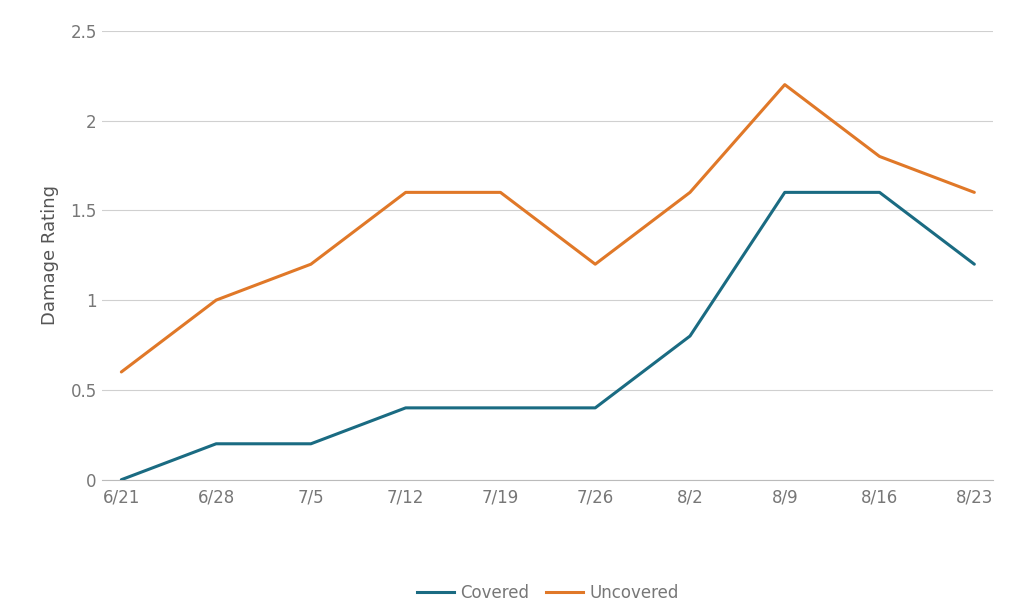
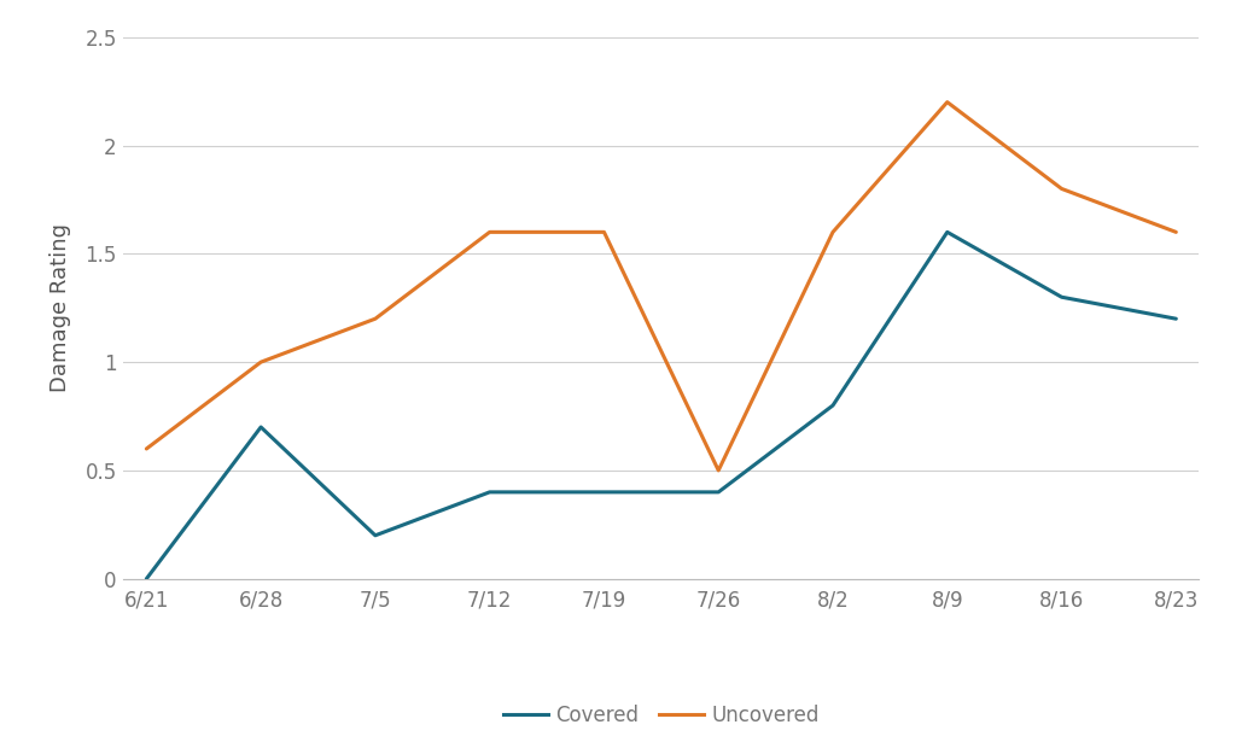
Covered/6/28: 0.2 -> 0.7
Uncovered/7/26: 1.2 -> 0.5
Covered/8/16: 1.6 -> 1.3
